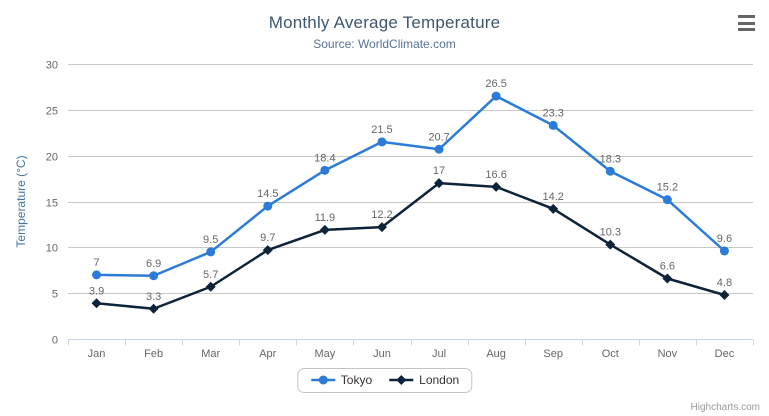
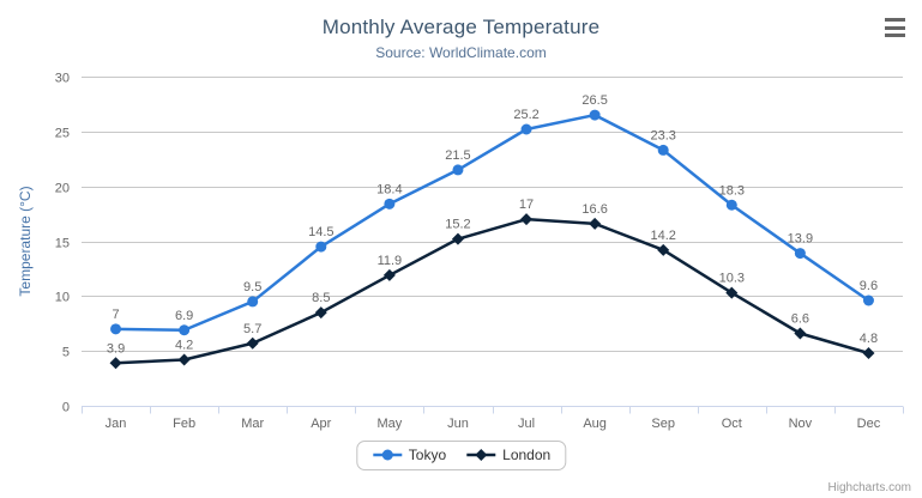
London/Feb: 3.3 -> 4.2
London/Apr: 9.7 -> 8.5
London/Jun: 12.2 -> 15.2
Tokyo/Jul: 20.7 -> 25.2
Tokyo/Nov: 15.2 -> 13.9
